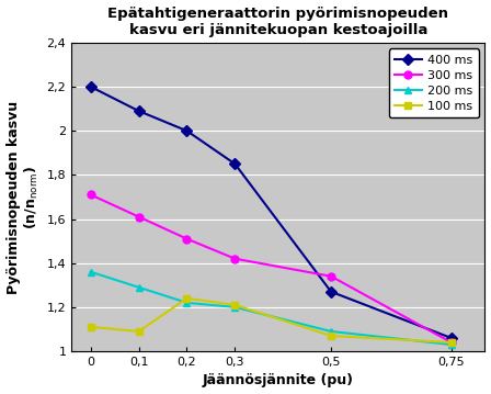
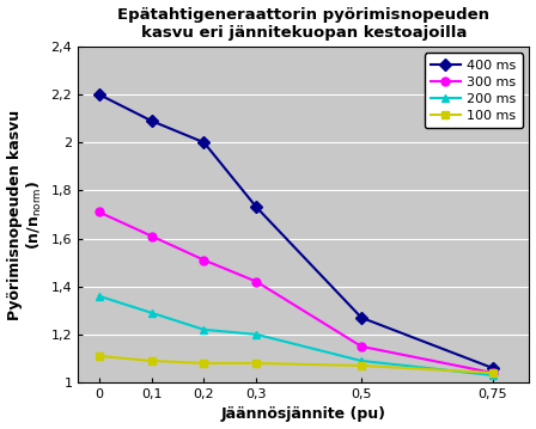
100 ms/0,2: 1,24 -> 1,08
400 ms/0,3: 1,85 -> 1,73
100 ms/0,3: 1,21 -> 1,08
300 ms/0,5: 1,34 -> 1,15
